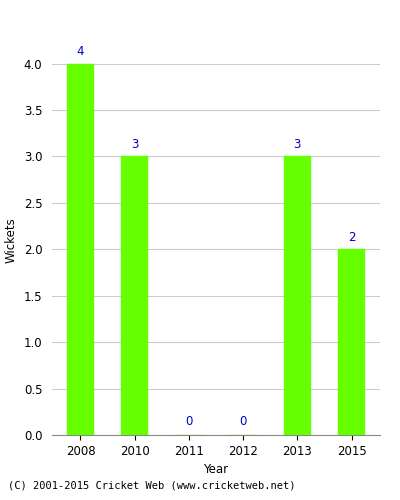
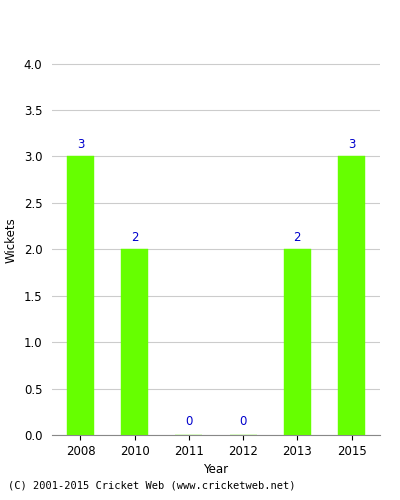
2008: 4 -> 3
2010: 3 -> 2
2013: 3 -> 2
2015: 2 -> 3
